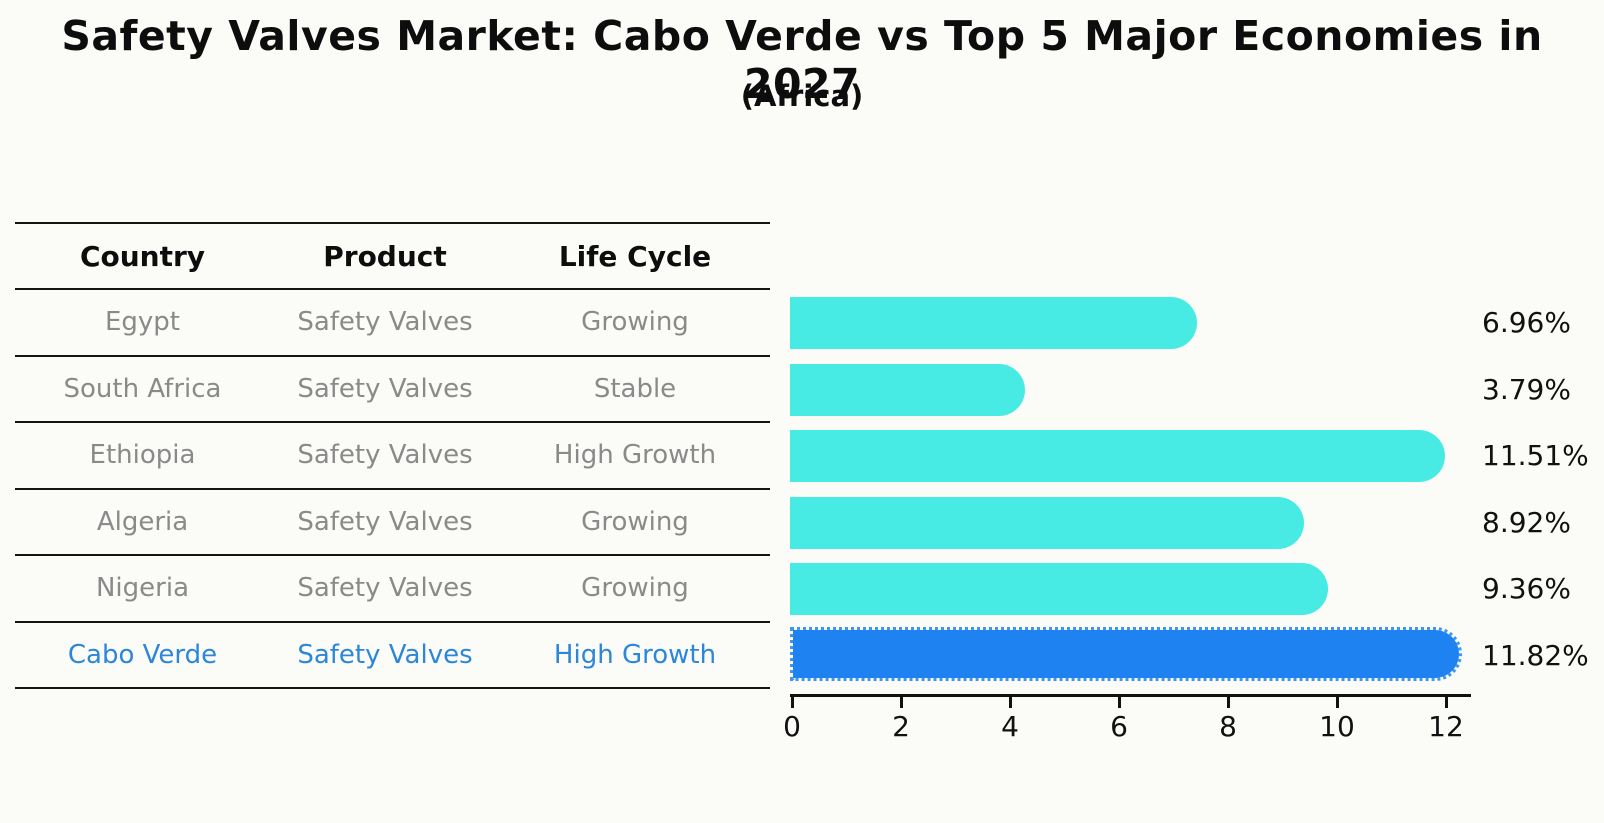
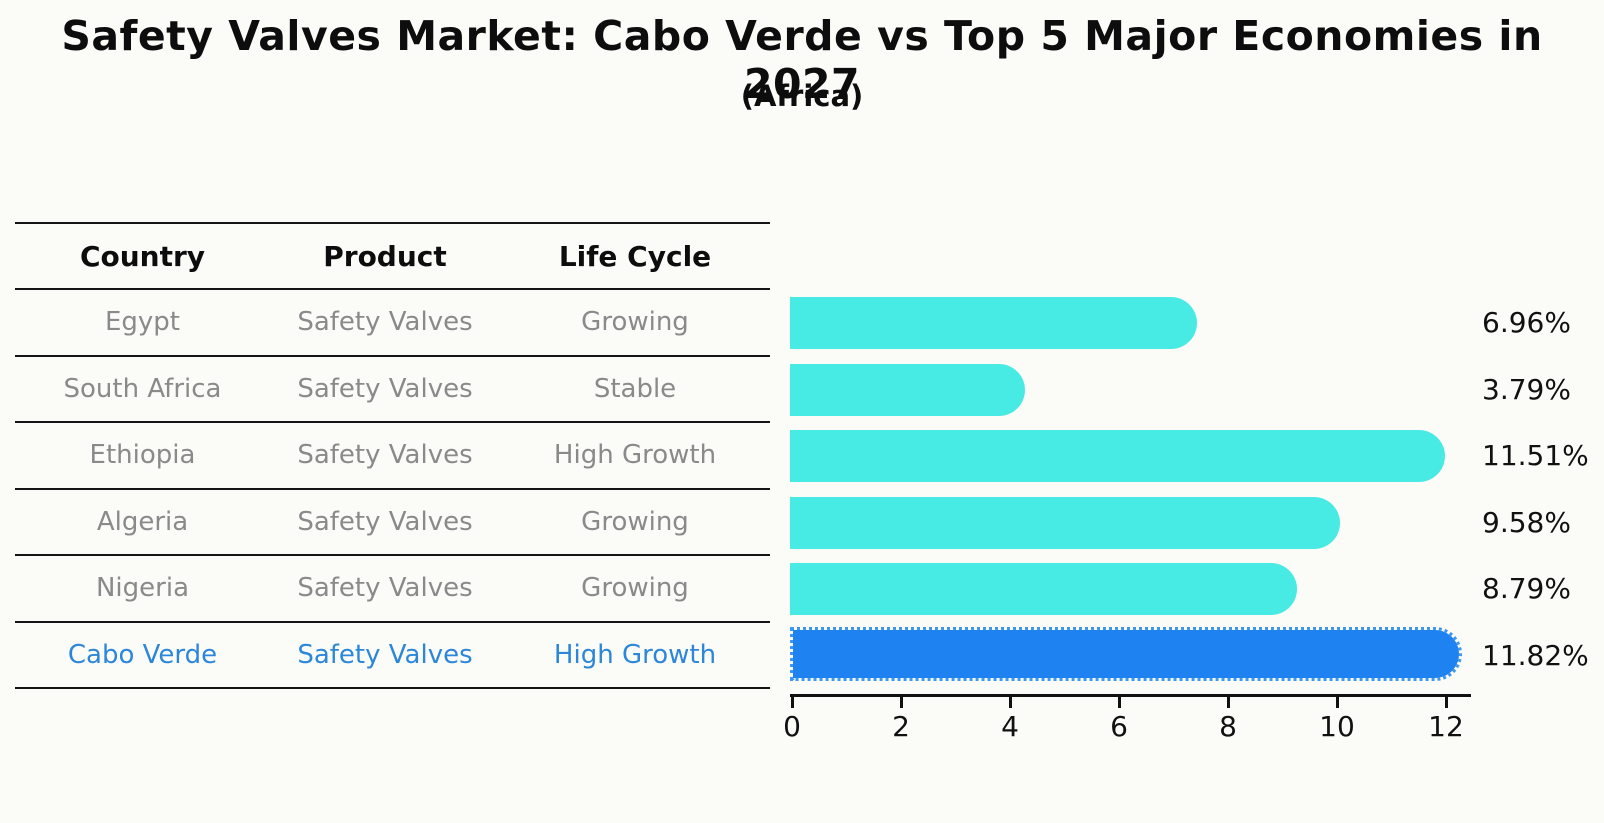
Algeria: 8.92% -> 9.58%
Nigeria: 9.36% -> 8.79%
